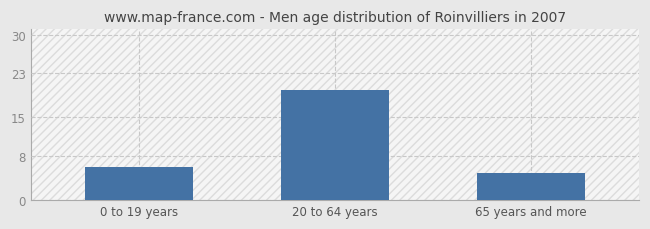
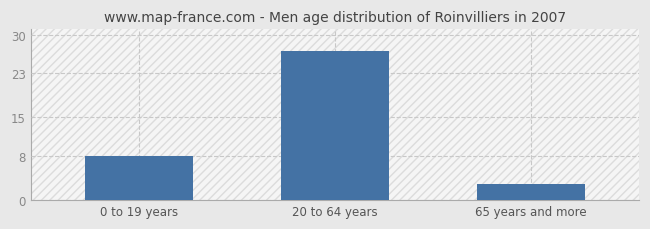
0 to 19 years: 6 -> 8
20 to 64 years: 20 -> 27
65 years and more: 5 -> 3
